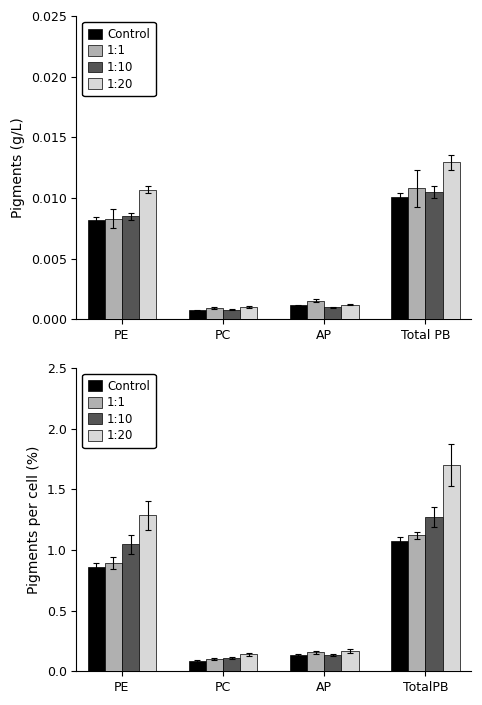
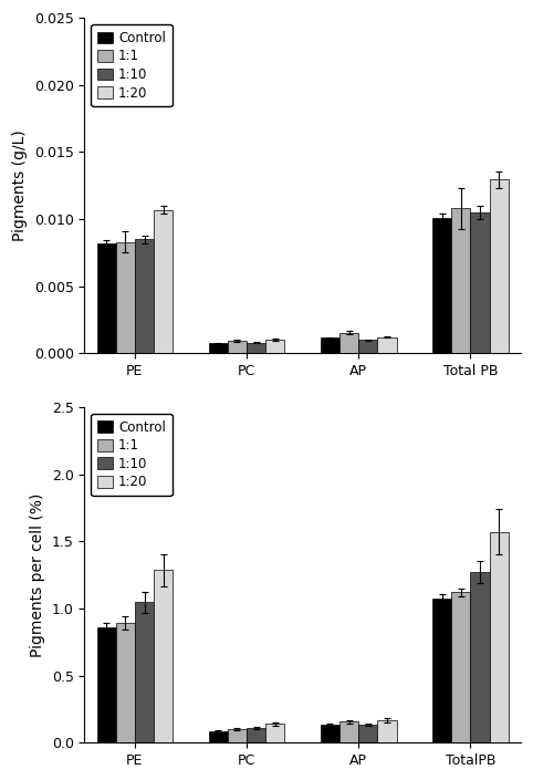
1:20/TotalPB: 1.70 -> 1.57
